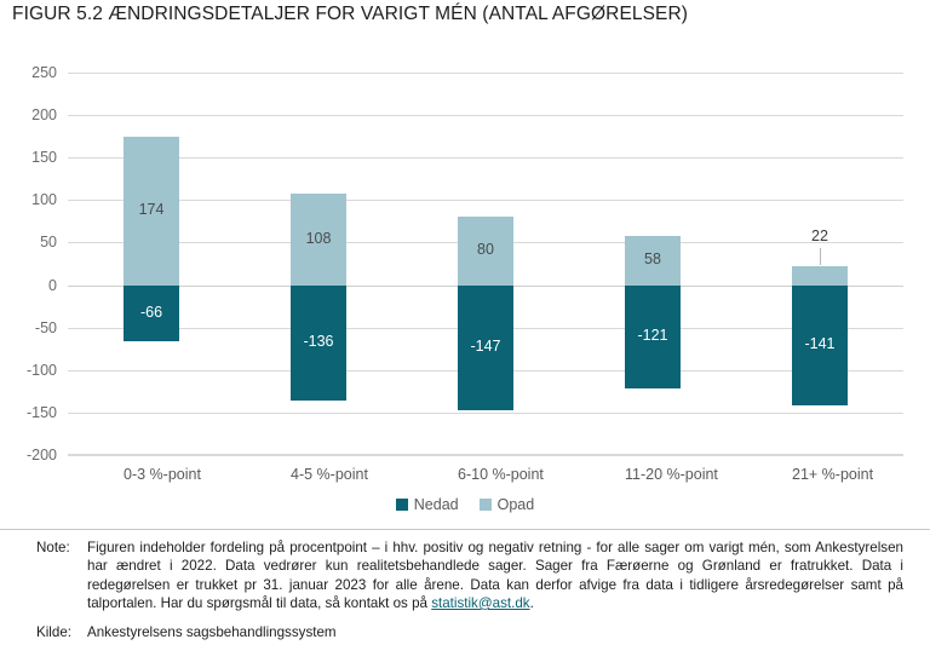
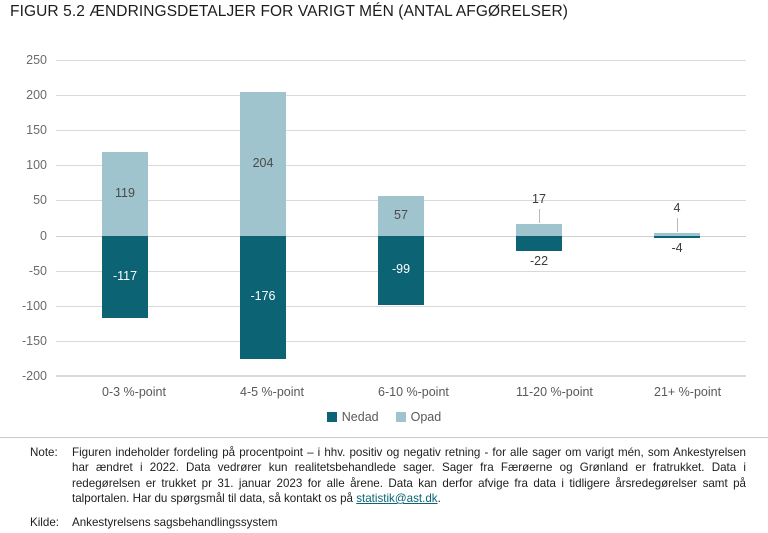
Opad/0-3 %-point: 174 -> 119
Nedad/0-3 %-point: -66 -> -117
Opad/4-5 %-point: 108 -> 204
Nedad/4-5 %-point: -136 -> -176
Opad/6-10 %-point: 80 -> 57
Nedad/6-10 %-point: -147 -> -99
Opad/11-20 %-point: 58 -> 17
Nedad/11-20 %-point: -121 -> -22
Opad/21+ %-point: 22 -> 4
Nedad/21+ %-point: -141 -> -4
